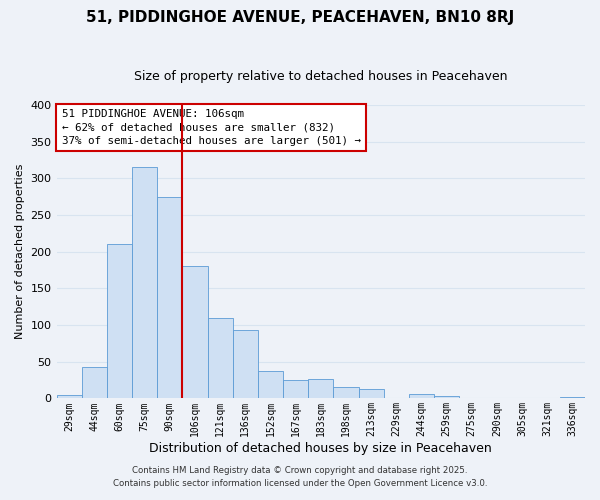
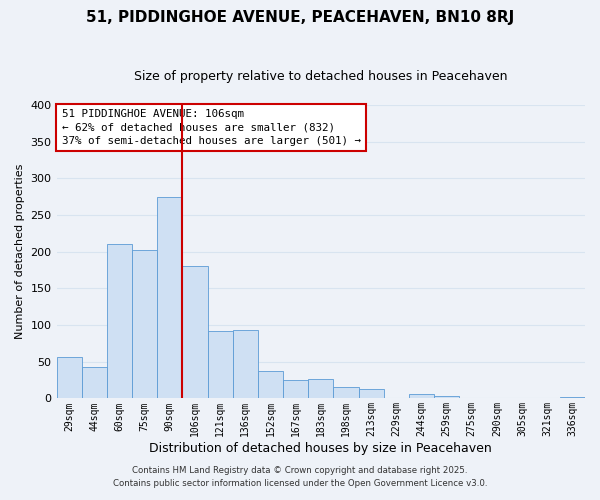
29sqm: 5 -> 56
75sqm: 315 -> 202
121sqm: 110 -> 92
